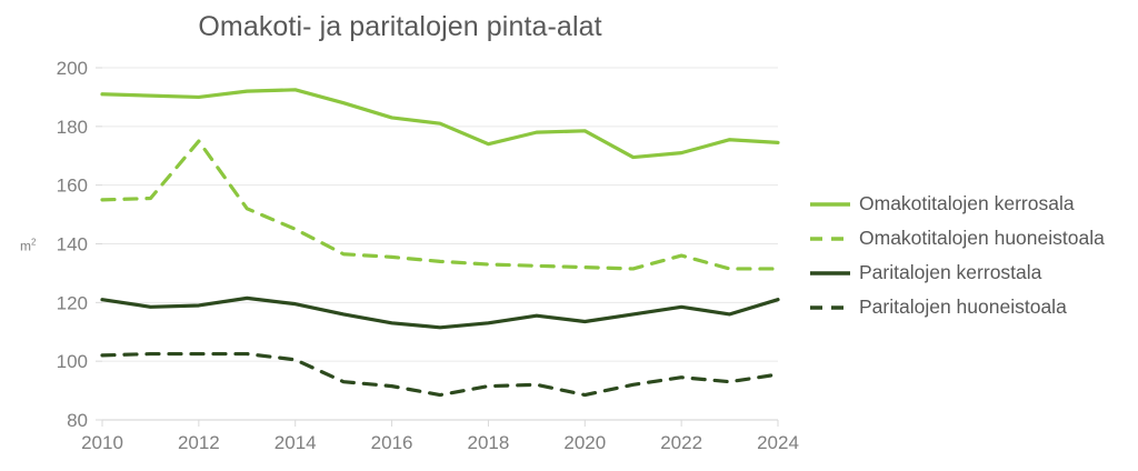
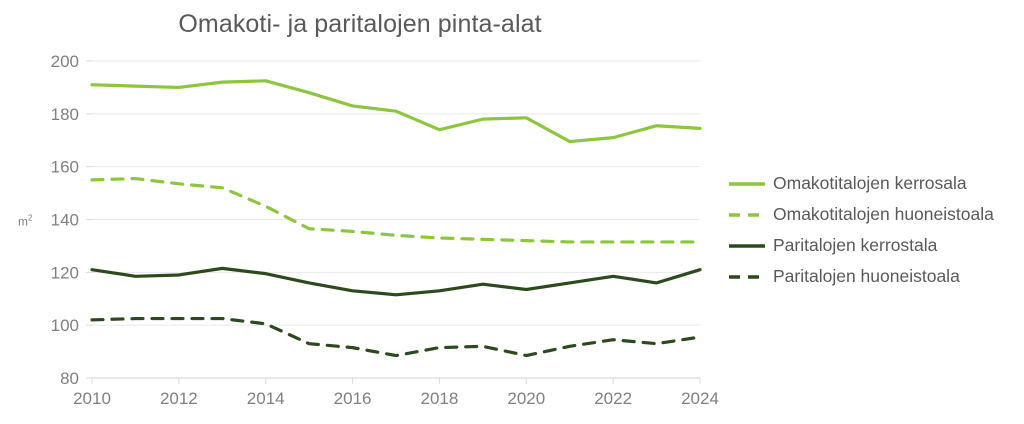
Omakotitalojen huoneistoala/2012: 175 -> 154
Omakotitalojen huoneistoala/2022: 136 -> 132
